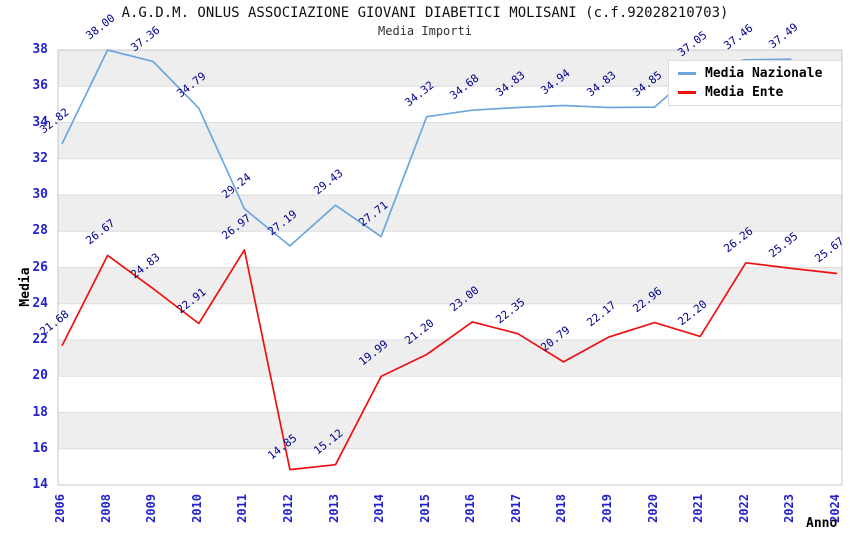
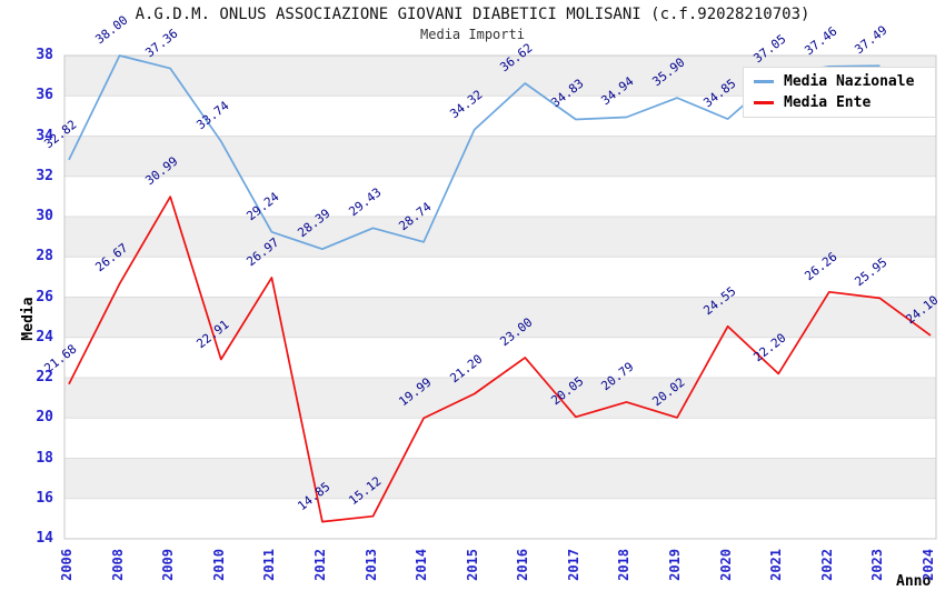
Media Ente/2009: 24.83 -> 30.99
Media Nazionale/2010: 34.79 -> 33.74
Media Nazionale/2012: 27.19 -> 28.39
Media Nazionale/2014: 27.71 -> 28.74
Media Nazionale/2016: 34.68 -> 36.62
Media Ente/2017: 22.35 -> 20.05
Media Nazionale/2019: 34.83 -> 35.90
Media Ente/2019: 22.17 -> 20.02
Media Ente/2020: 22.96 -> 24.55
Media Ente/2024: 25.67 -> 24.10
